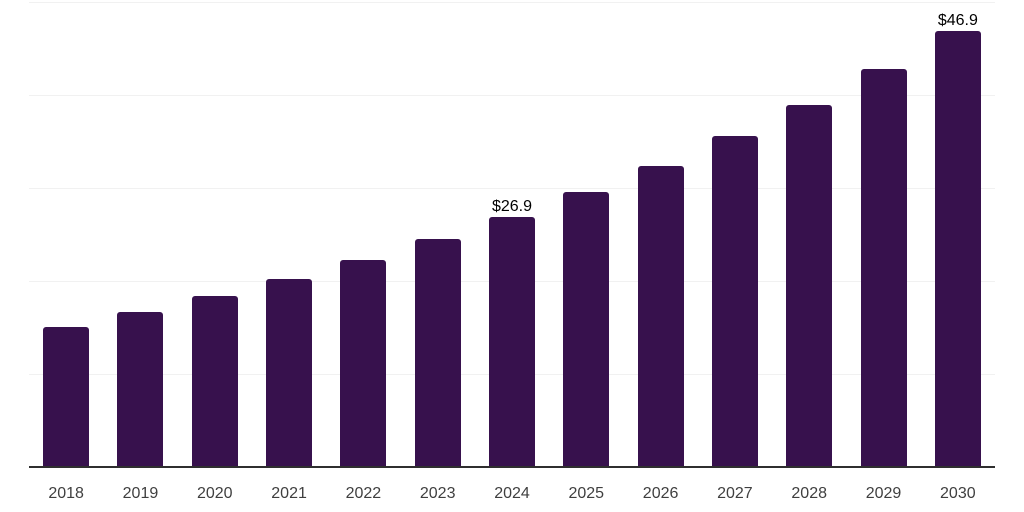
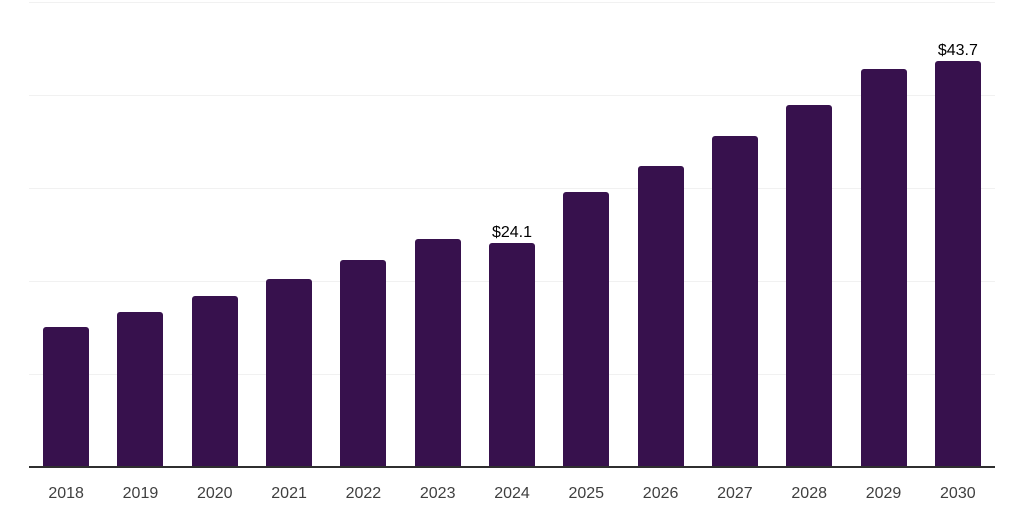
2024: $26.9 -> $24.1
2030: $46.9 -> $43.7
